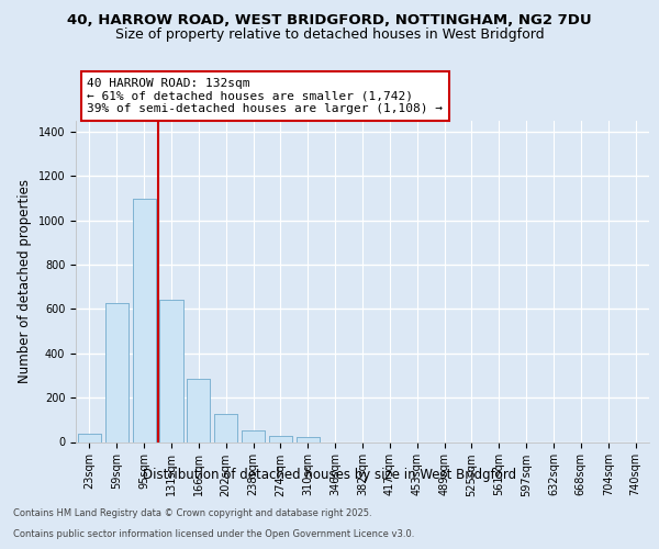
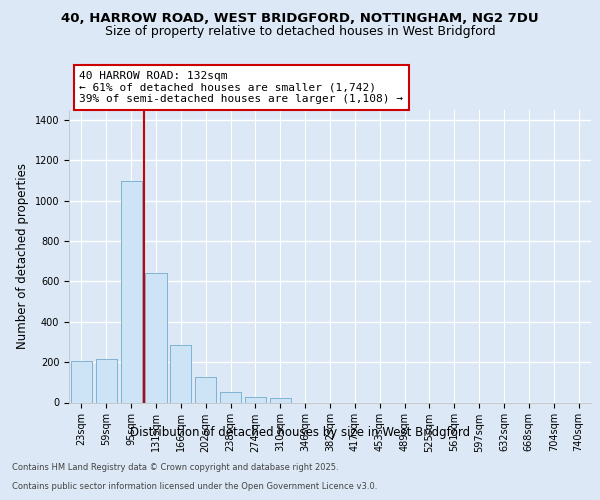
23sqm: 35 -> 205
59sqm: 625 -> 215
